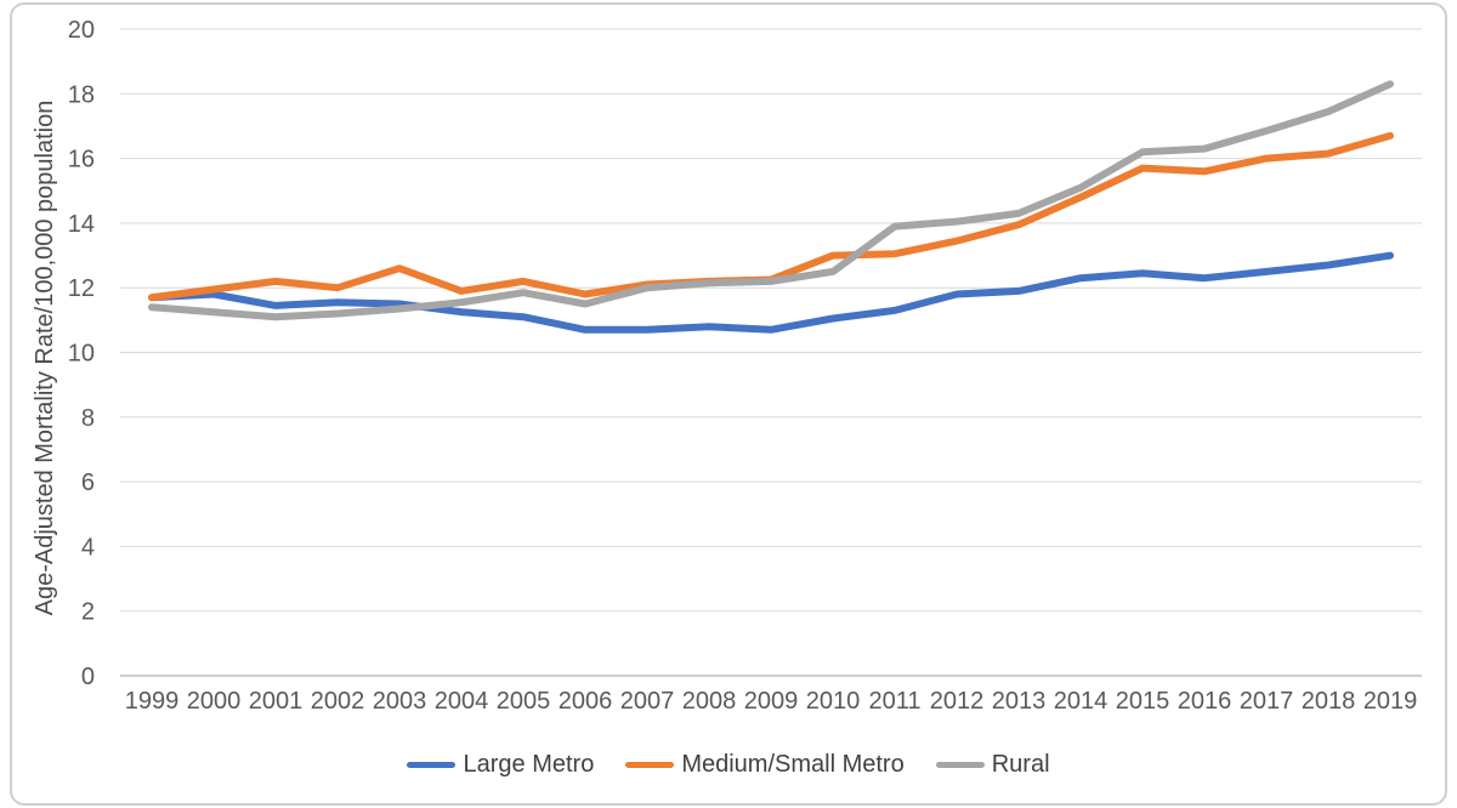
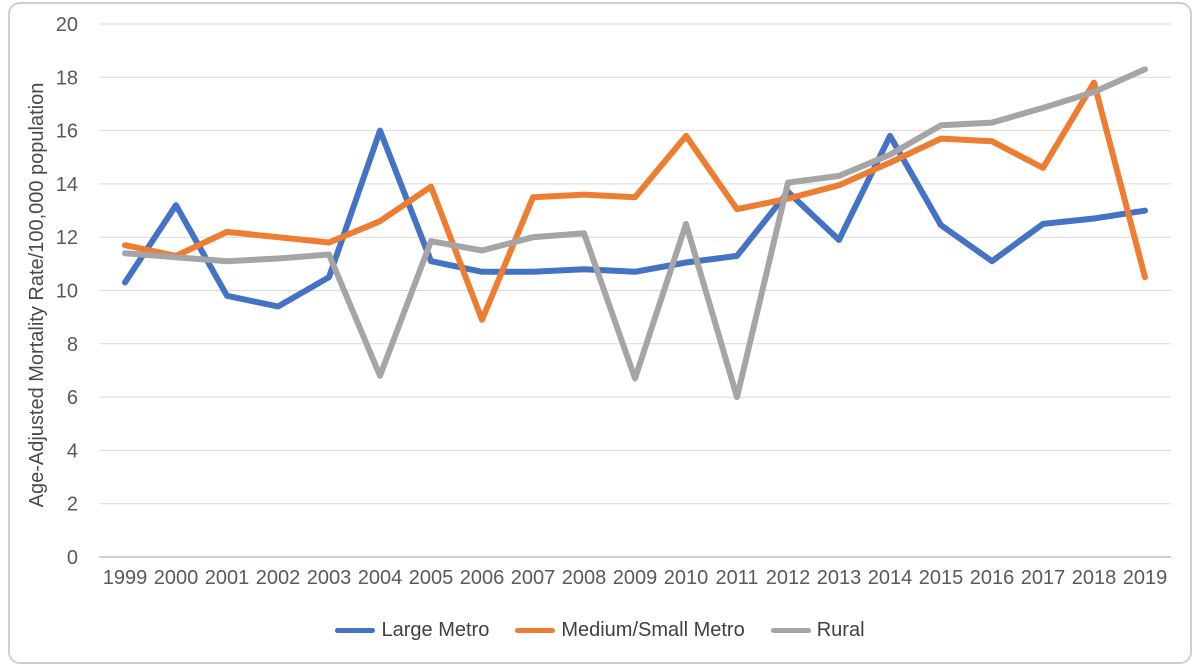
Large Metro/1999: 11.7 -> 10.3
Large Metro/2000: 11.8 -> 13.2
Medium/Small Metro/2000: 11.9 -> 11.3
Large Metro/2001: 11.4 -> 9.8
Large Metro/2002: 11.6 -> 9.4
Large Metro/2003: 11.5 -> 10.5
Medium/Small Metro/2003: 12.6 -> 11.8
Large Metro/2004: 11.2 -> 16.0
Medium/Small Metro/2004: 11.9 -> 12.6
Rural/2004: 11.6 -> 6.8
Medium/Small Metro/2005: 12.2 -> 13.9
Medium/Small Metro/2006: 11.8 -> 8.9
Medium/Small Metro/2007: 12.1 -> 13.5
Medium/Small Metro/2008: 12.2 -> 13.6
Medium/Small Metro/2009: 12.2 -> 13.5
Rural/2009: 12.2 -> 6.7
Medium/Small Metro/2010: 13.0 -> 15.8
Rural/2011: 13.9 -> 6.0
Large Metro/2012: 11.8 -> 13.7
Large Metro/2014: 12.3 -> 15.8
Large Metro/2016: 12.3 -> 11.1
Medium/Small Metro/2017: 16.0 -> 14.6
Medium/Small Metro/2018: 16.1 -> 17.8
Medium/Small Metro/2019: 16.7 -> 10.5
